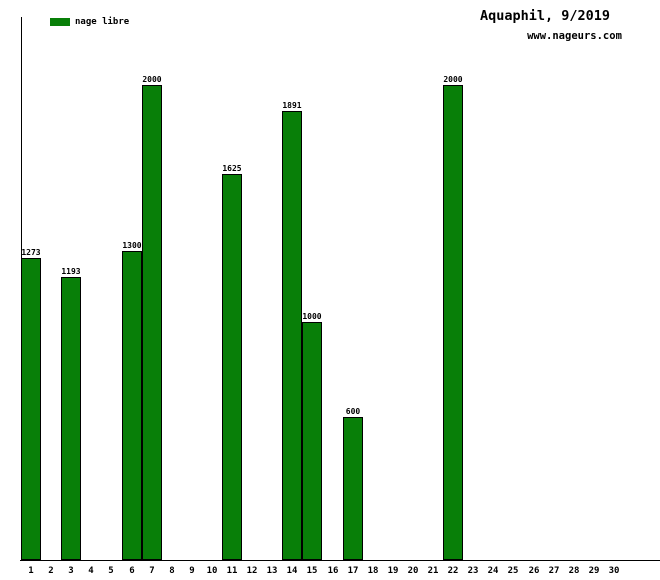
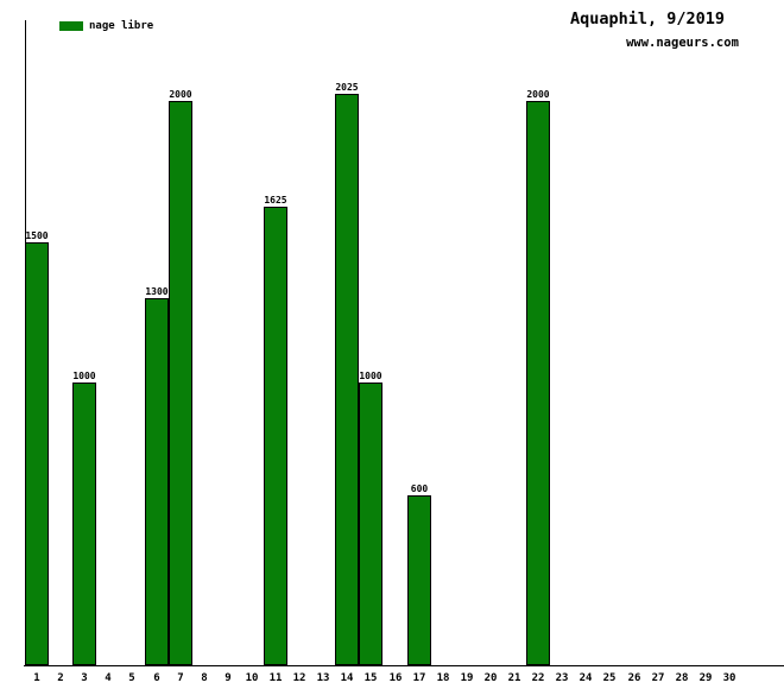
1: 1273 -> 1500
3: 1193 -> 1000
14: 1891 -> 2025
